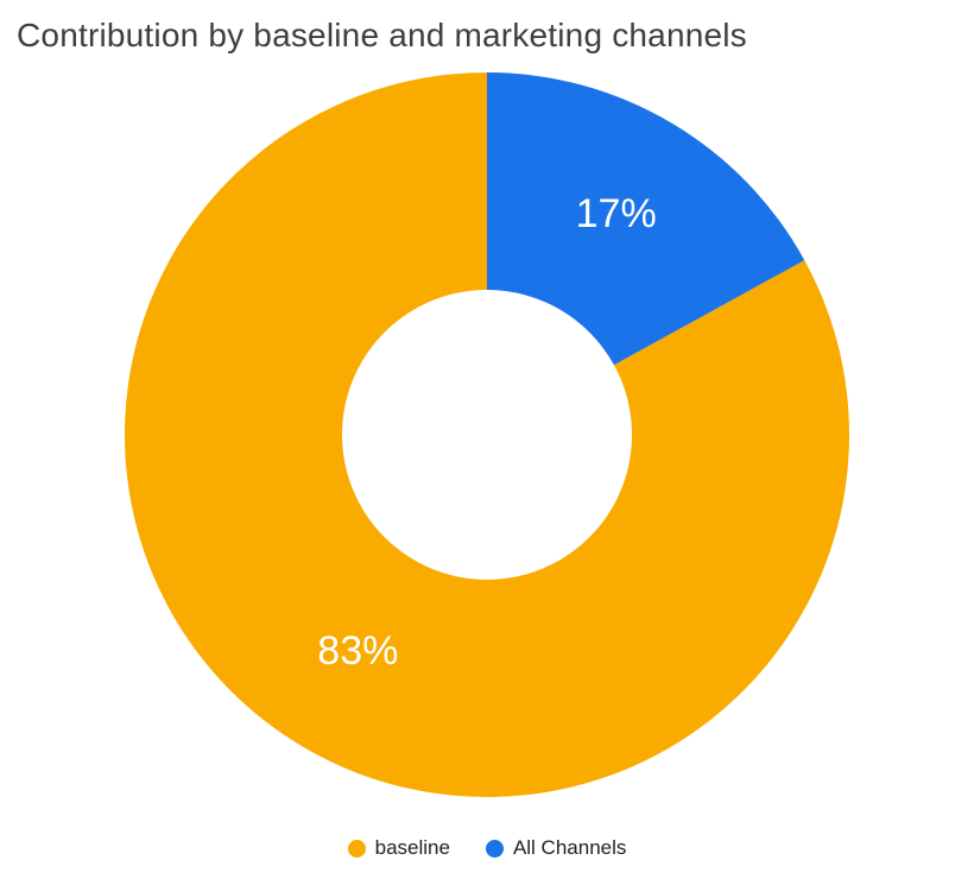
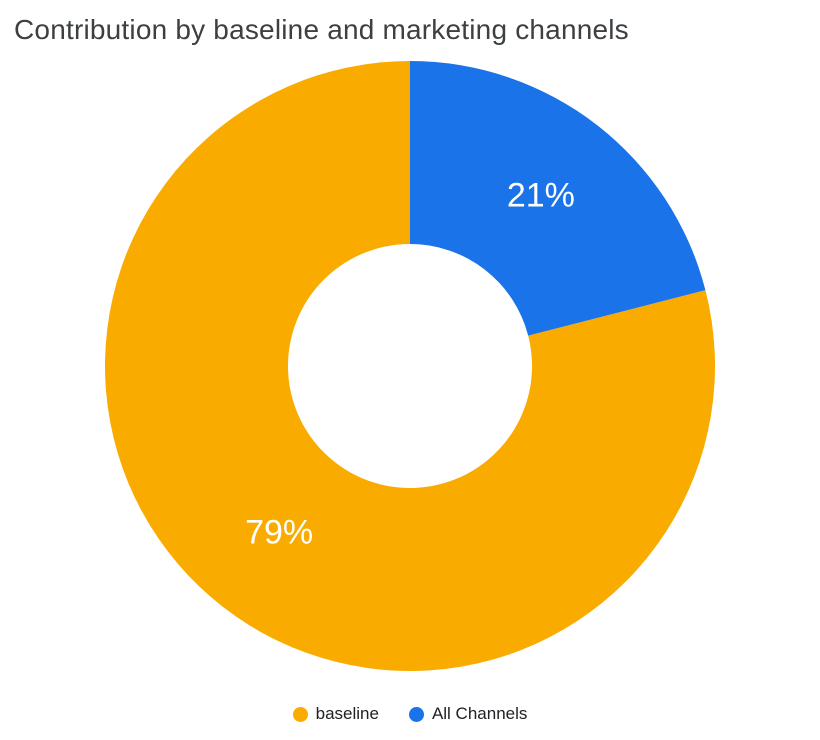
baseline: 83% -> 79%
All Channels: 17% -> 21%
